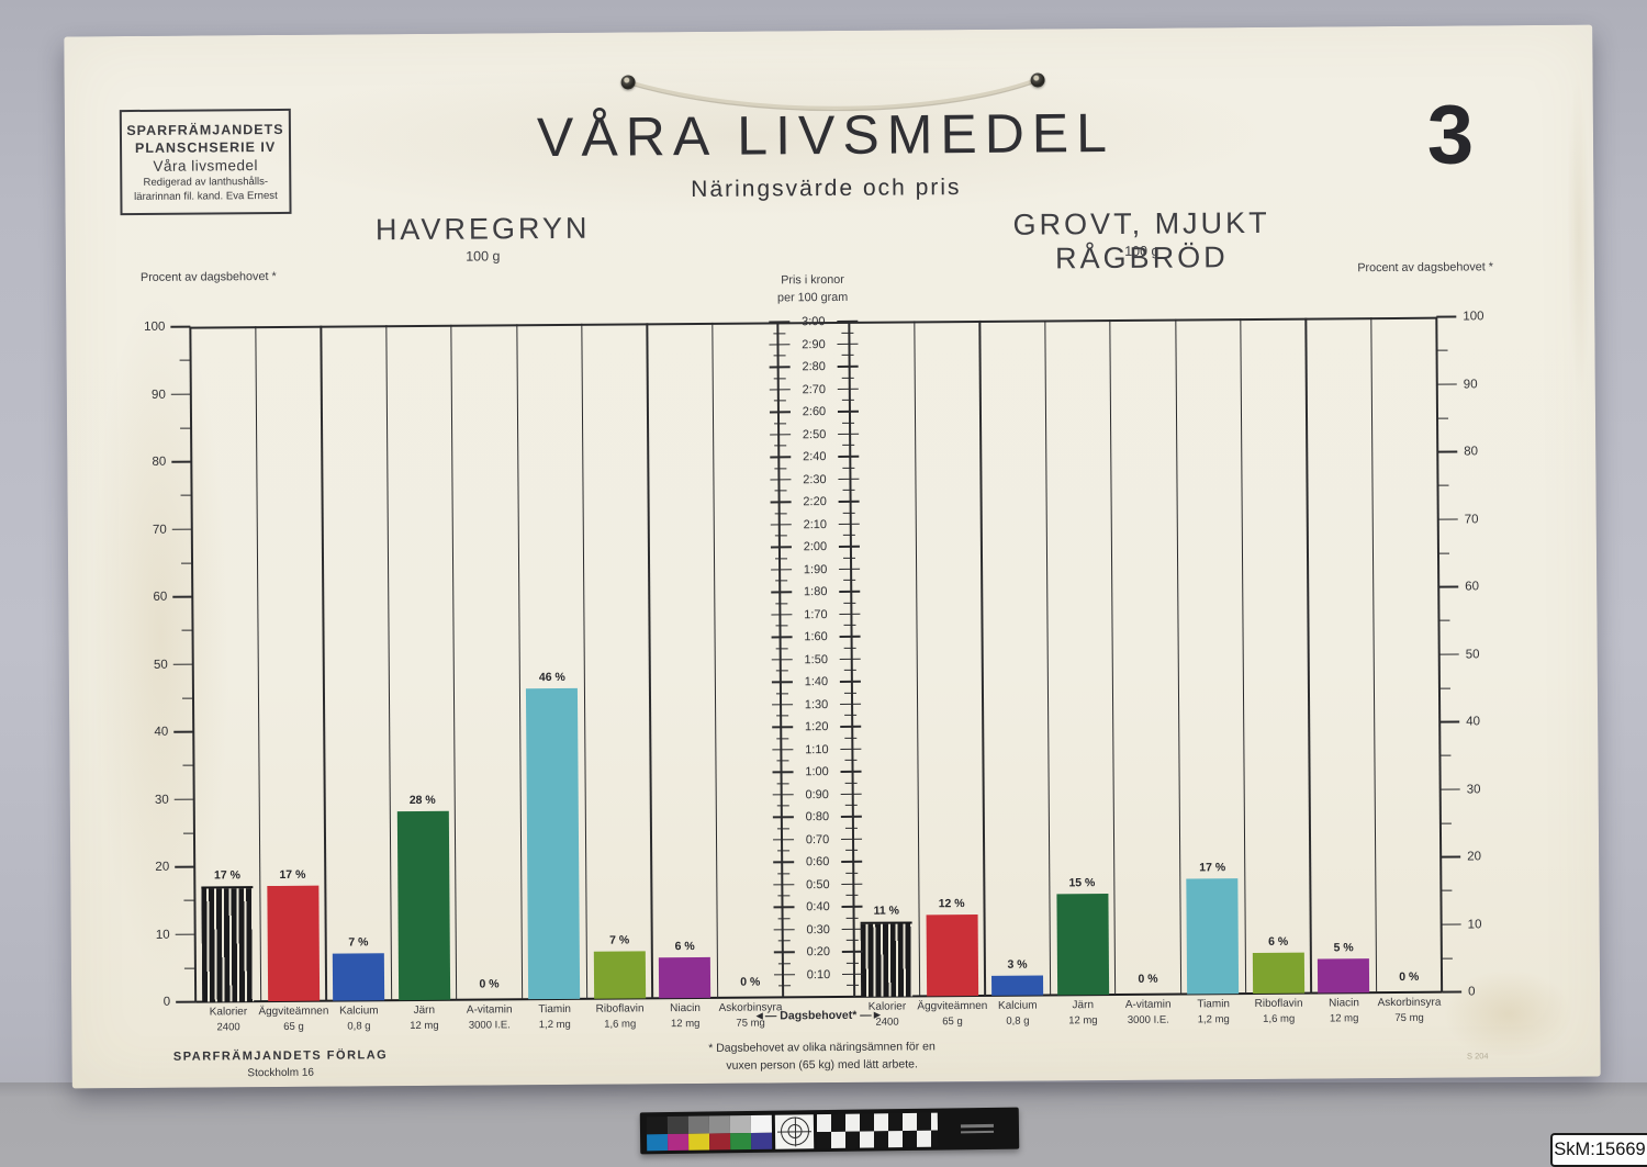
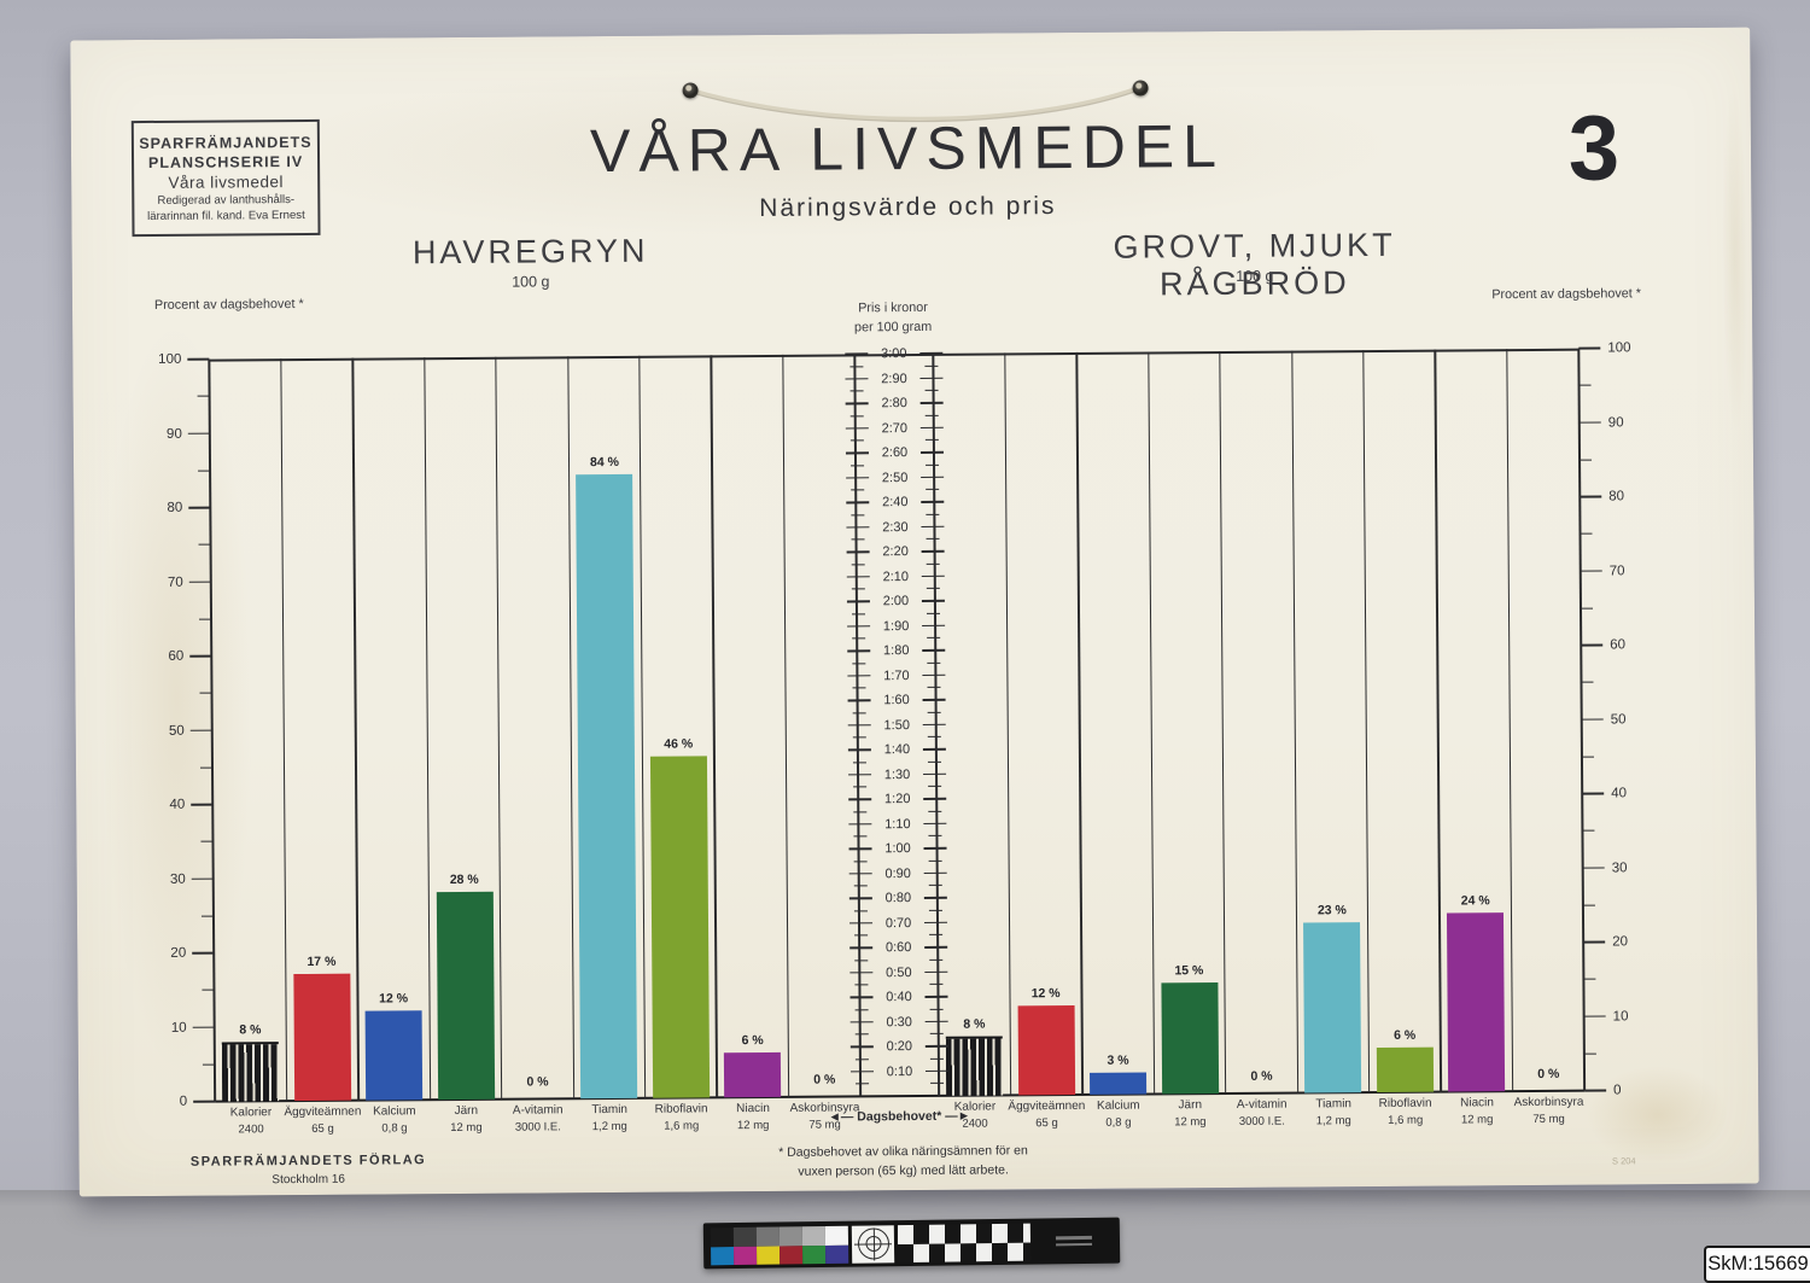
HAVREGRYN/Kalorier: 17 -> 8
GROVT, MJUKT RÅGBRÖD/Kalorier: 11 -> 8
HAVREGRYN/Kalcium: 7 -> 12
HAVREGRYN/Tiamin: 46 -> 84
GROVT, MJUKT RÅGBRÖD/Tiamin: 17 -> 23
HAVREGRYN/Riboflavin: 7 -> 46
GROVT, MJUKT RÅGBRÖD/Niacin: 5 -> 24
